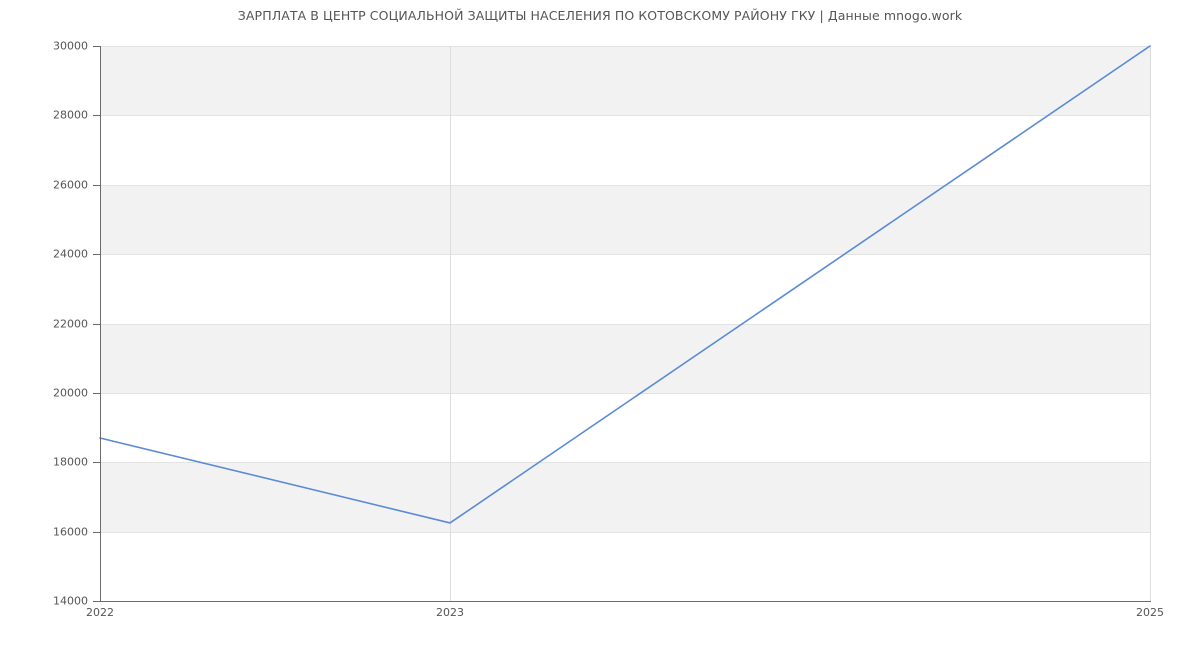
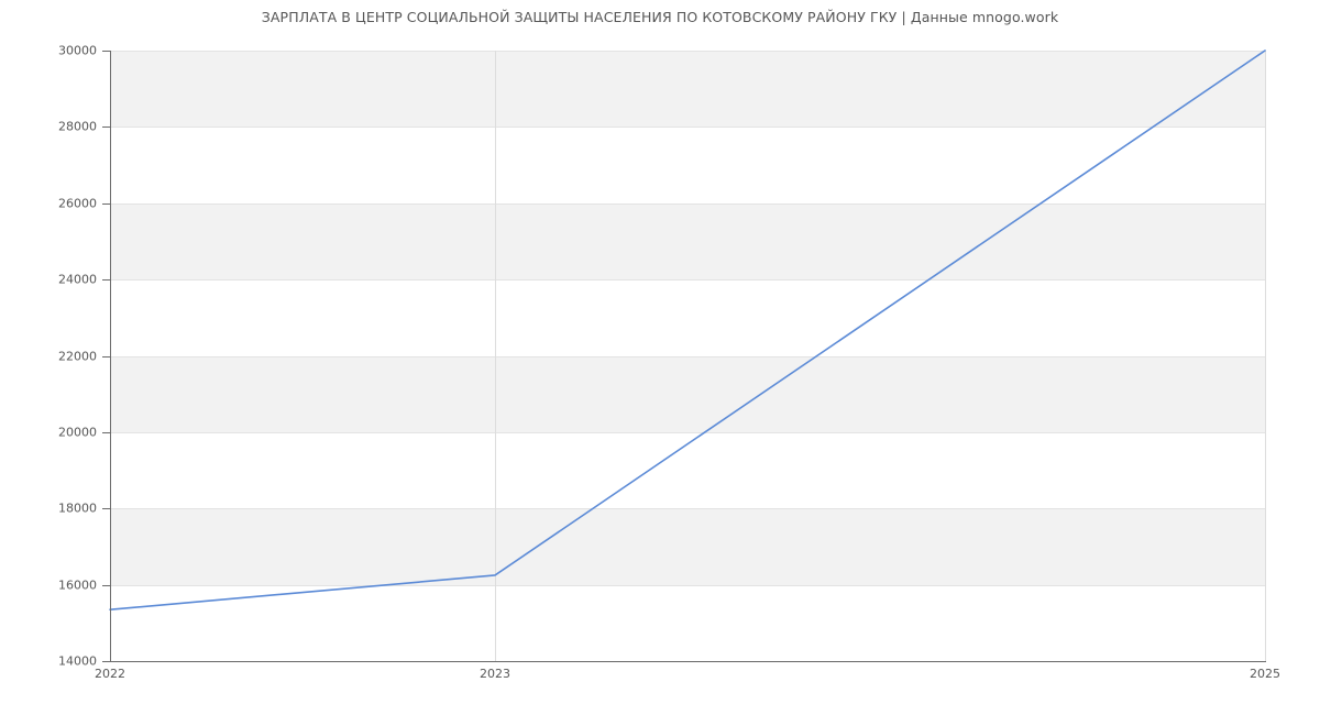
2022: 18700 -> 15400
